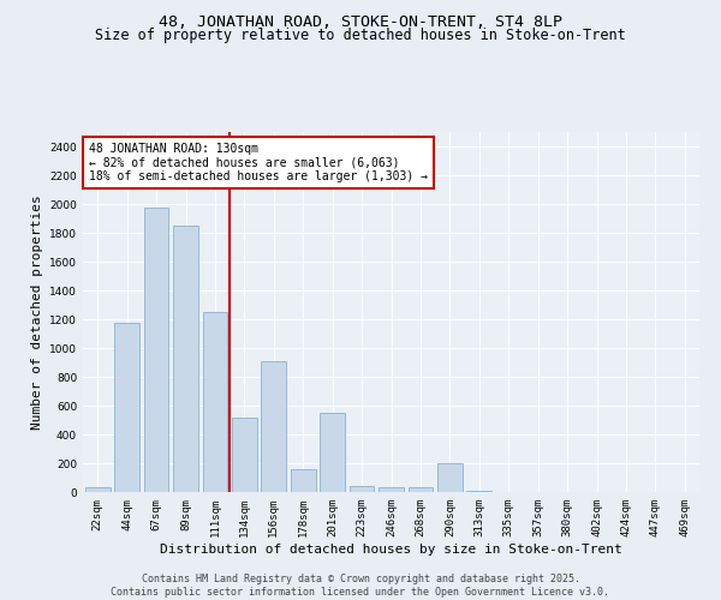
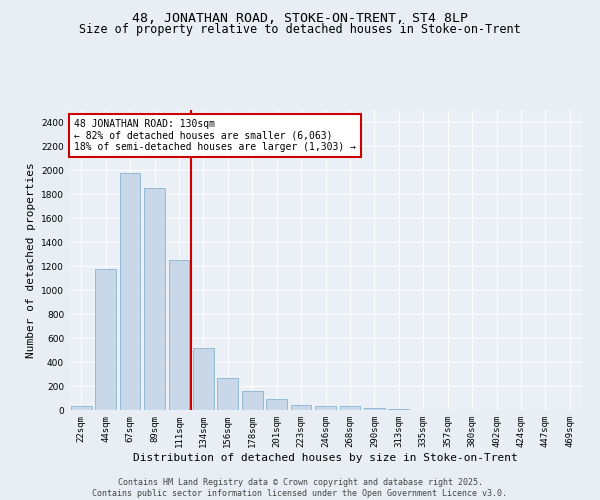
156sqm: 910 -> 270
201sqm: 550 -> 100
290sqm: 200 -> 20
